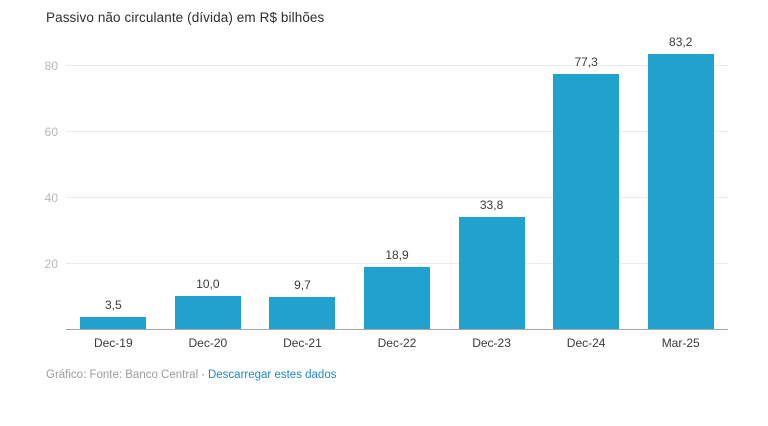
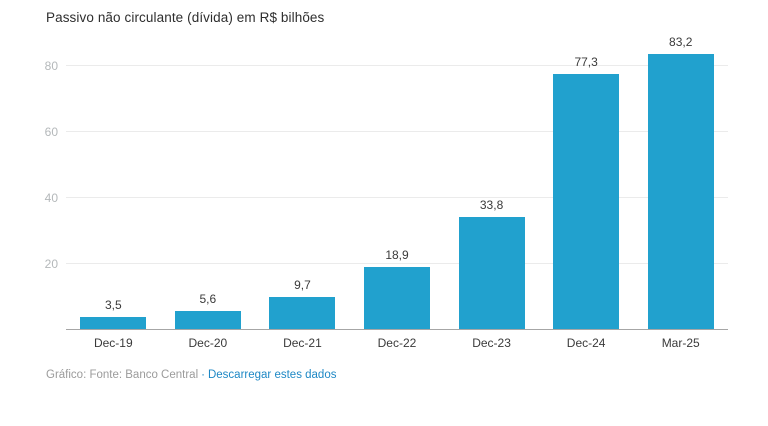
Dec-20: 10,0 -> 5,6
